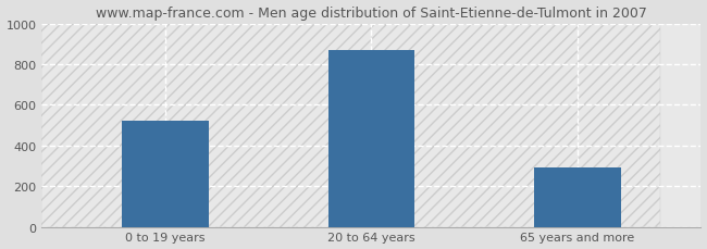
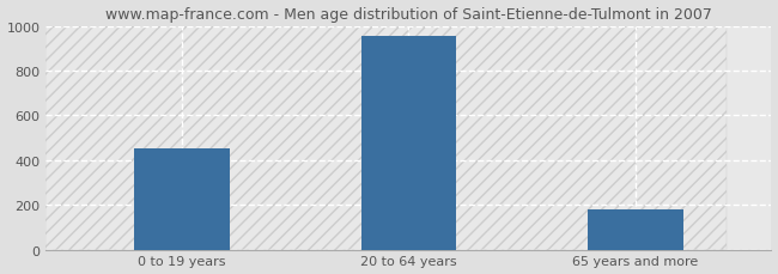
0 to 19 years: 520 -> 450
20 to 64 years: 870 -> 960
65 years and more: 290 -> 180
